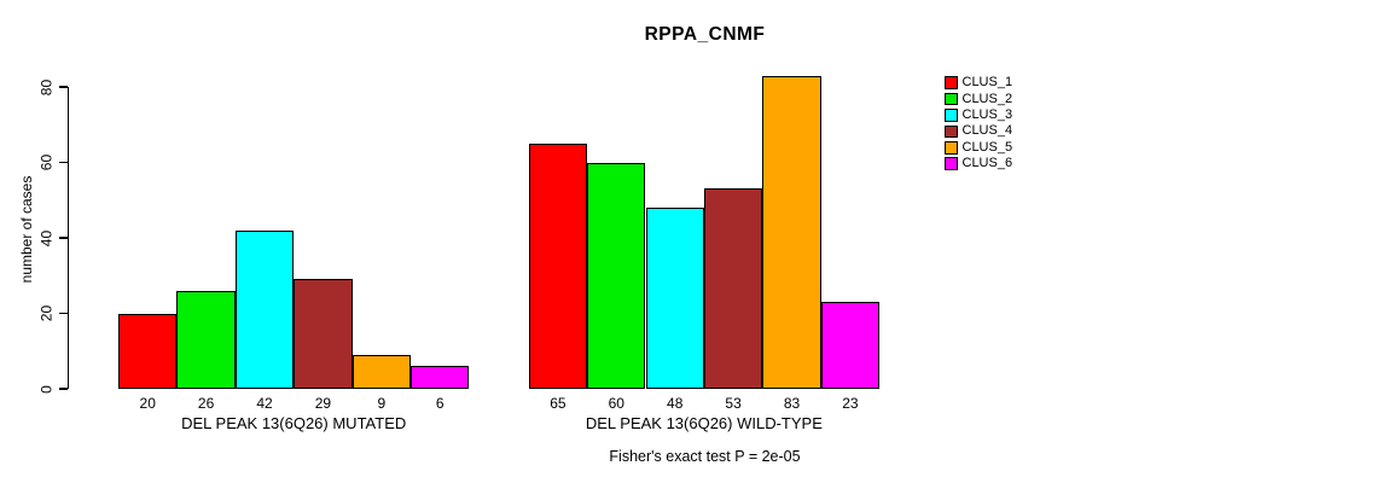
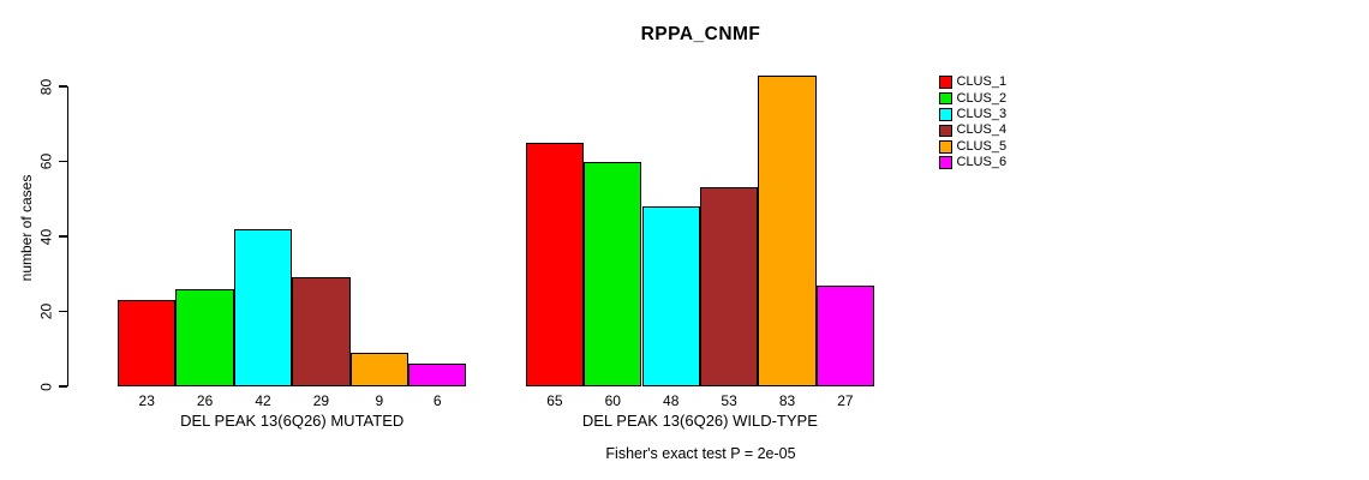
CLUS_1/DEL PEAK 13(6Q26) MUTATED: 20 -> 23
CLUS_6/DEL PEAK 13(6Q26) WILD-TYPE: 23 -> 27
